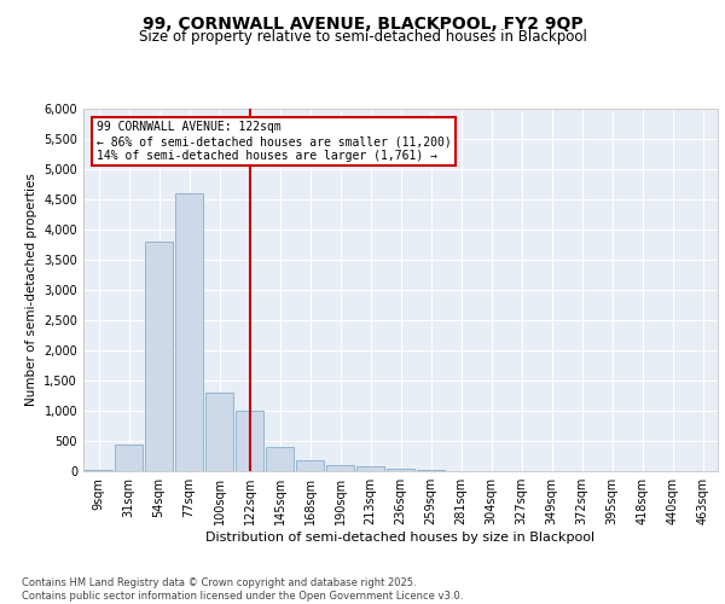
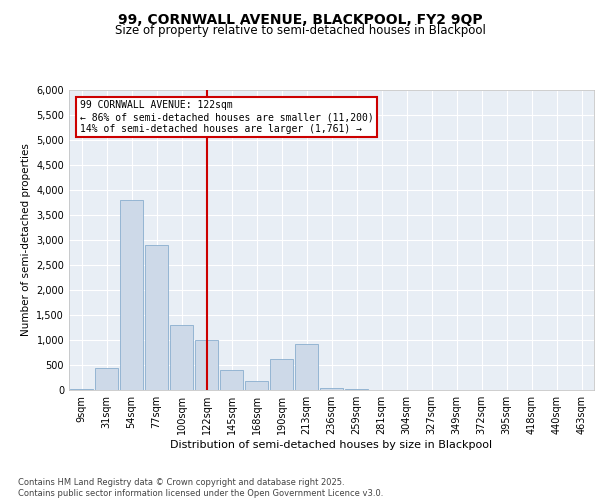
77sqm: 4,600 -> 2,900
190sqm: 100 -> 620
213sqm: 80 -> 920
